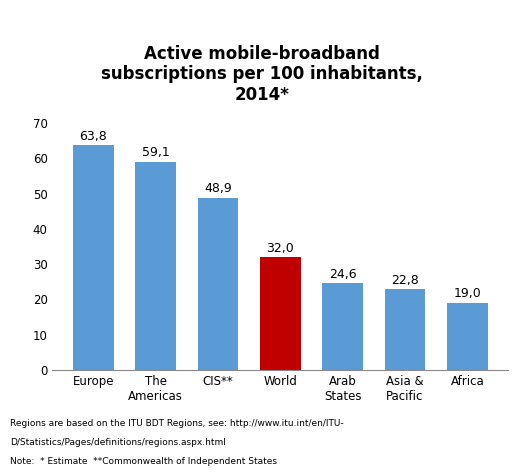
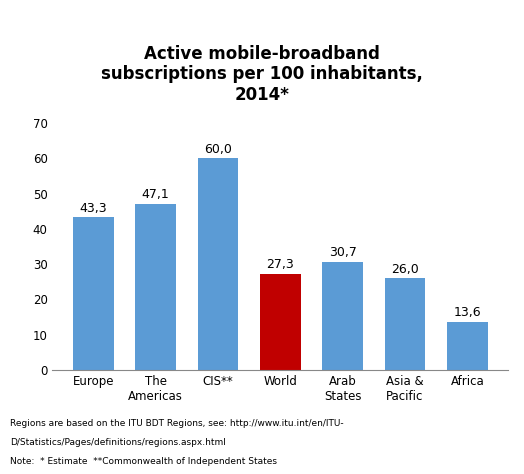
Europe: 63,8 -> 43,3
The Americas: 59,1 -> 47,1
CIS**: 48,9 -> 60,0
World: 32,0 -> 27,3
Arab States: 24,6 -> 30,7
Asia & Pacific: 22,8 -> 26,0
Africa: 19,0 -> 13,6
